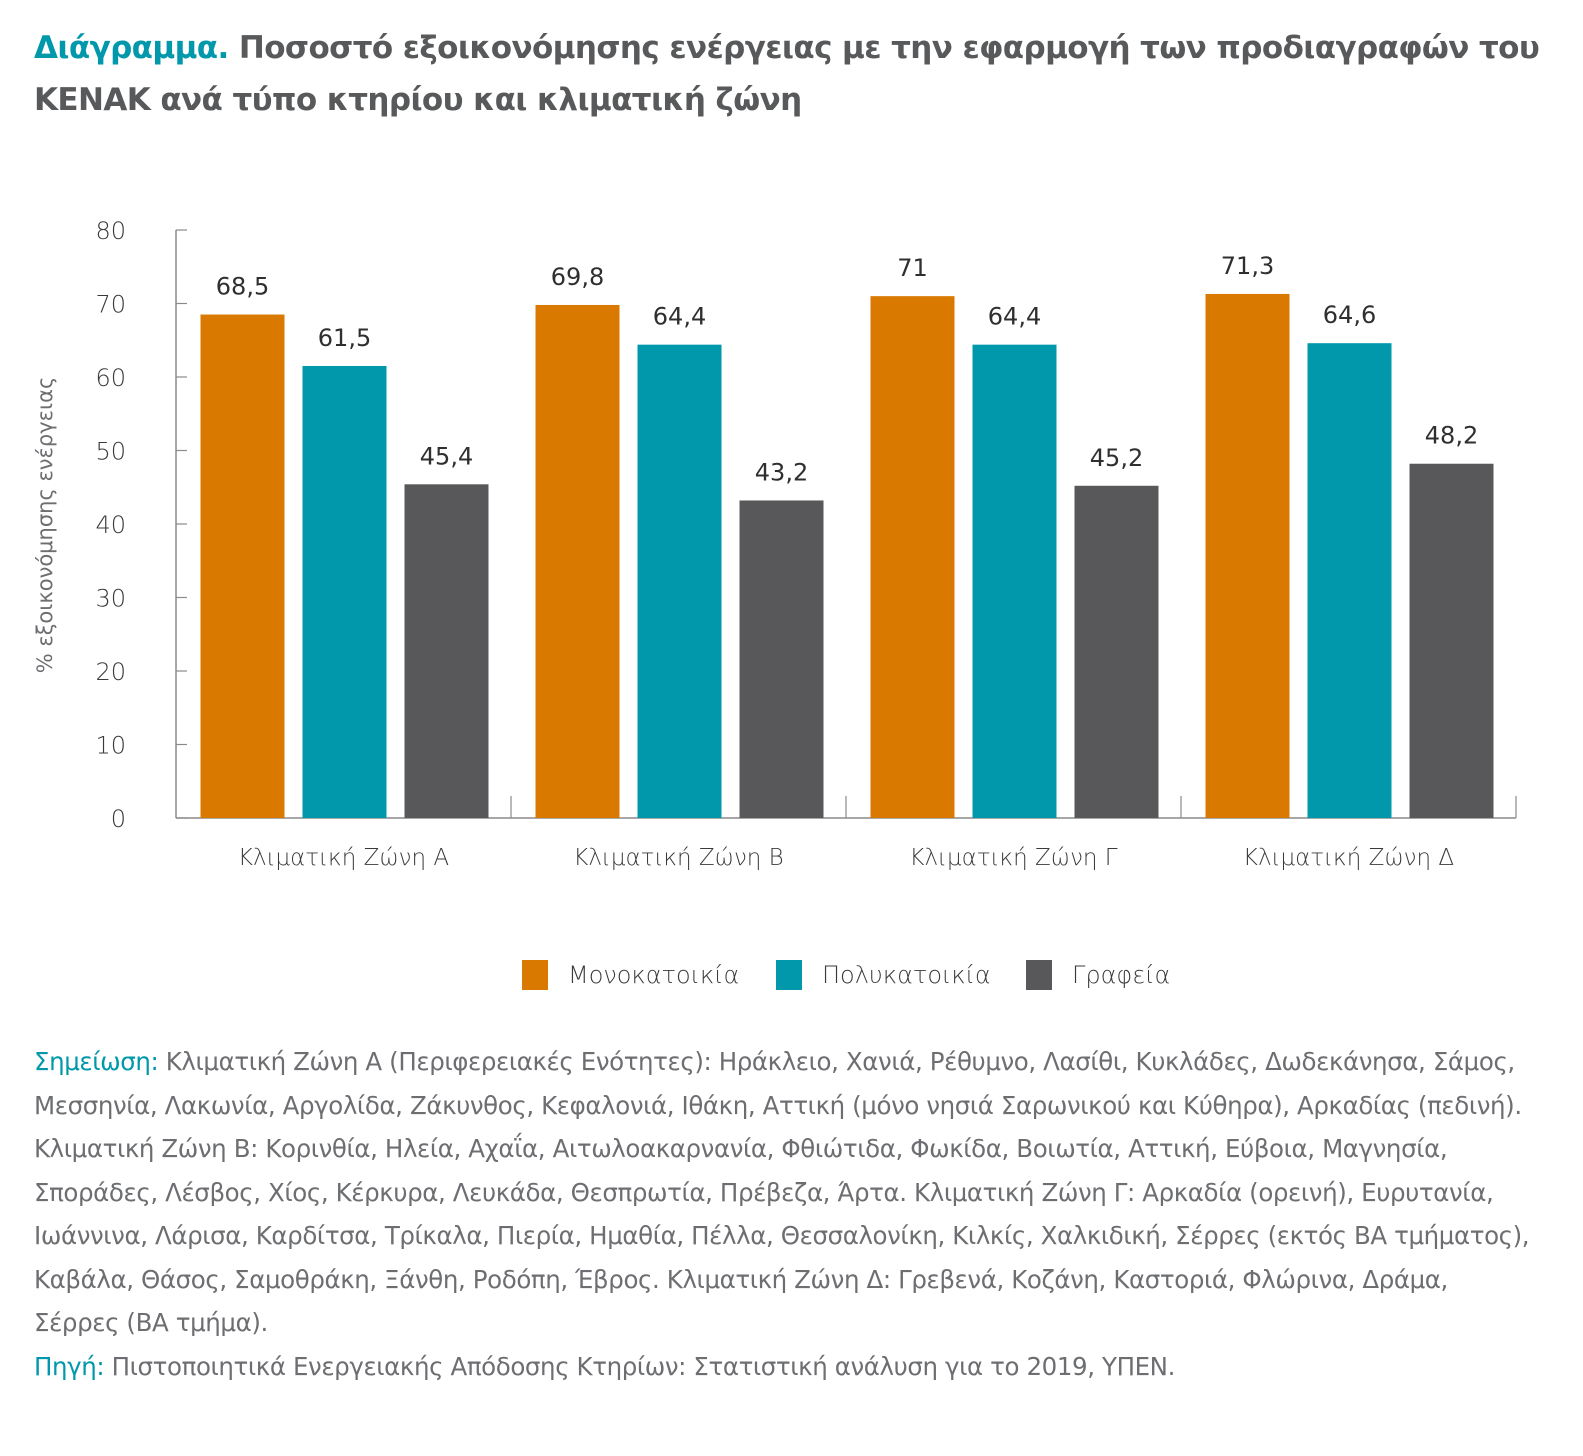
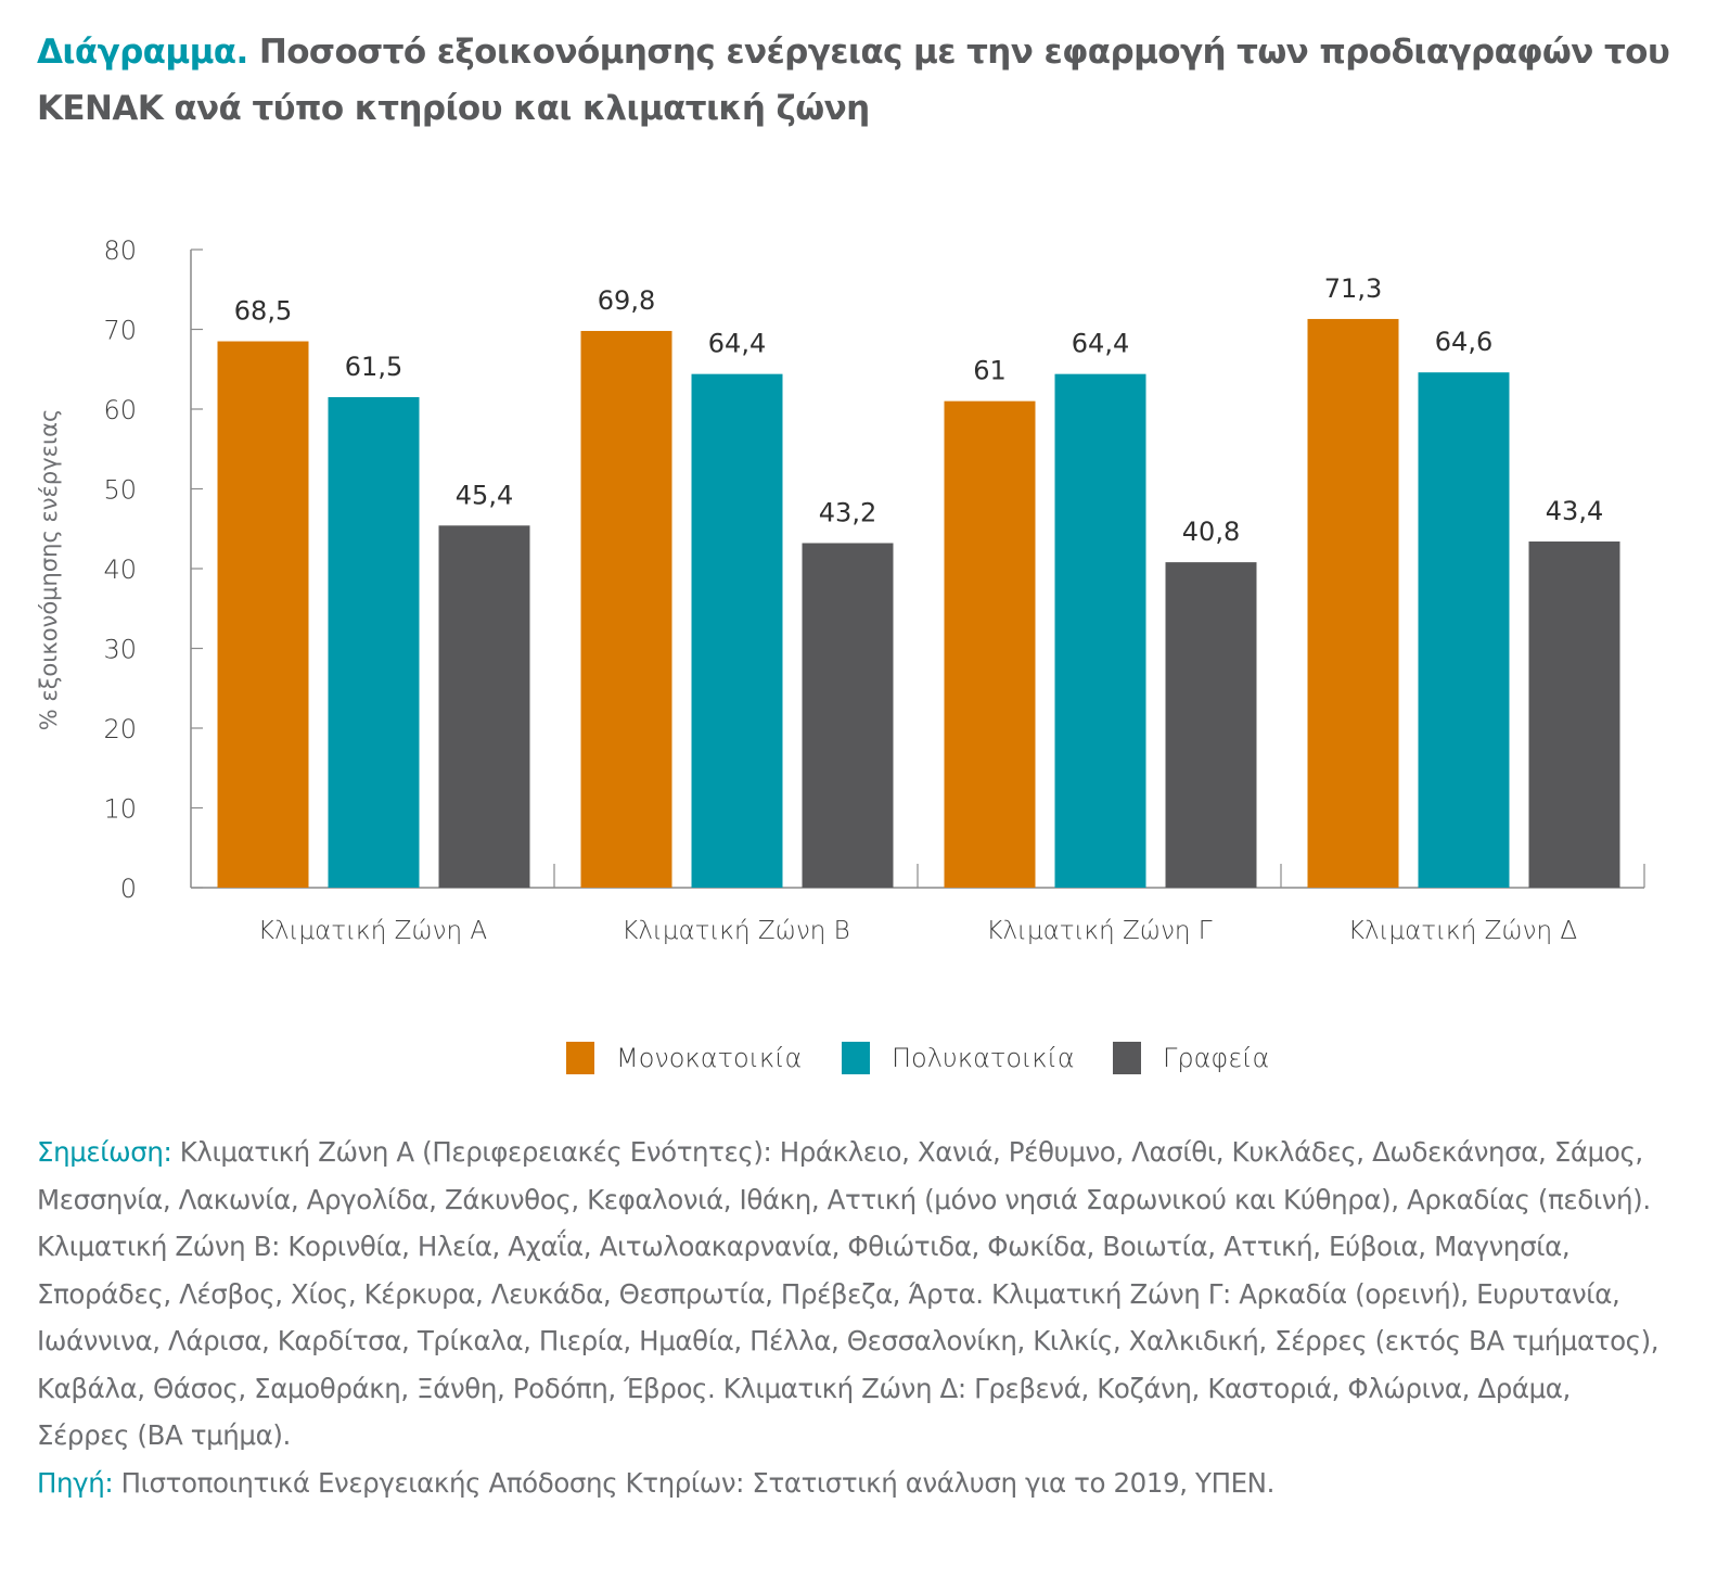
Μονοκατοικία/Κλιματική Ζώνη Γ: 71 -> 61
Γραφεία/Κλιματική Ζώνη Γ: 45,2 -> 40,8
Γραφεία/Κλιματική Ζώνη Δ: 48,2 -> 43,4
